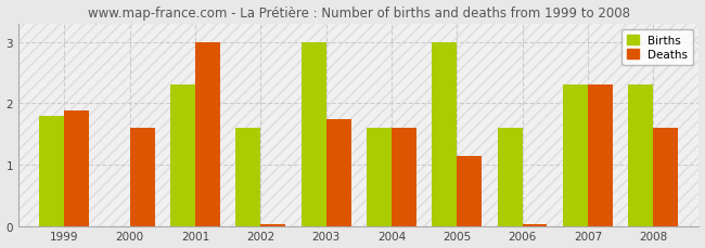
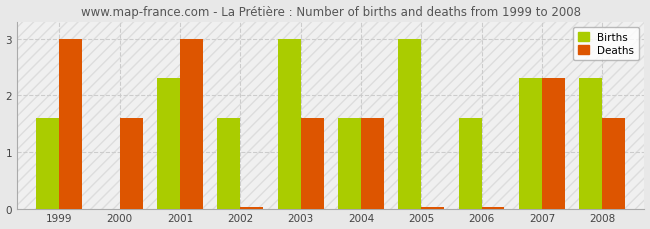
Births/1999: 1.8 -> 1.6
Deaths/1999: 1.88 -> 3.00
Deaths/2003: 1.74 -> 1.60
Deaths/2005: 1.14 -> 0.03
